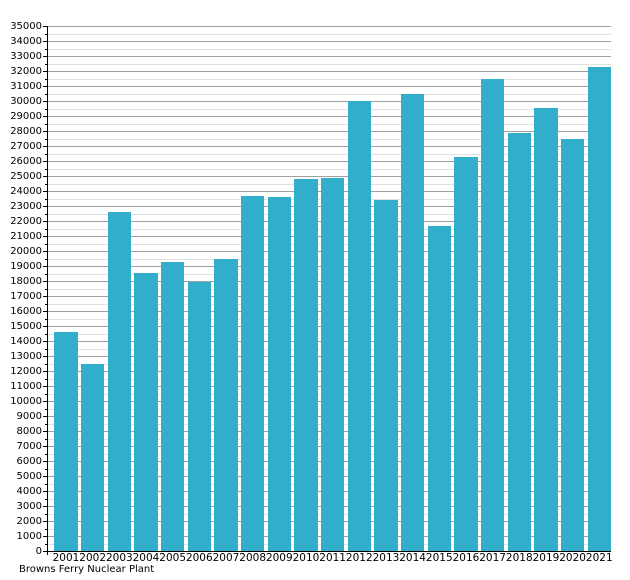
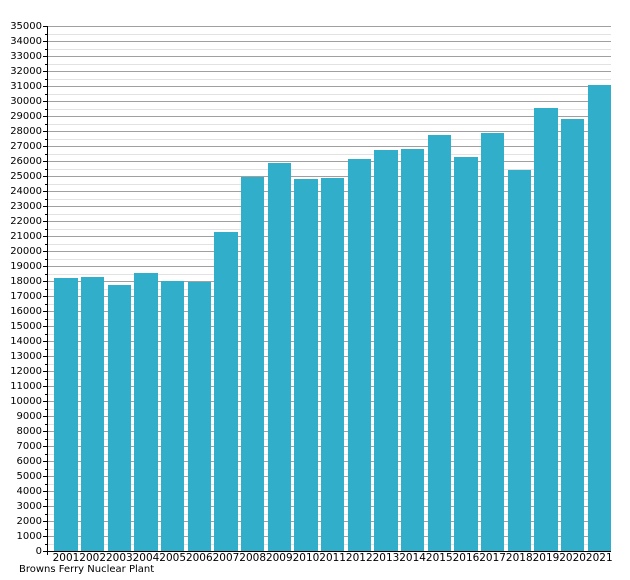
2001: 14600 -> 18200
2002: 12500 -> 18300
2003: 22600 -> 17800
2005: 19300 -> 18000
2007: 19500 -> 21200
2008: 23700 -> 24900
2009: 23600 -> 25800
2012: 30000 -> 26100
2013: 23400 -> 26800
2014: 30500 -> 26800
2015: 21700 -> 27700
2017: 31500 -> 27900
2018: 27900 -> 25400
2020: 27500 -> 28800
2021: 32300 -> 31000
